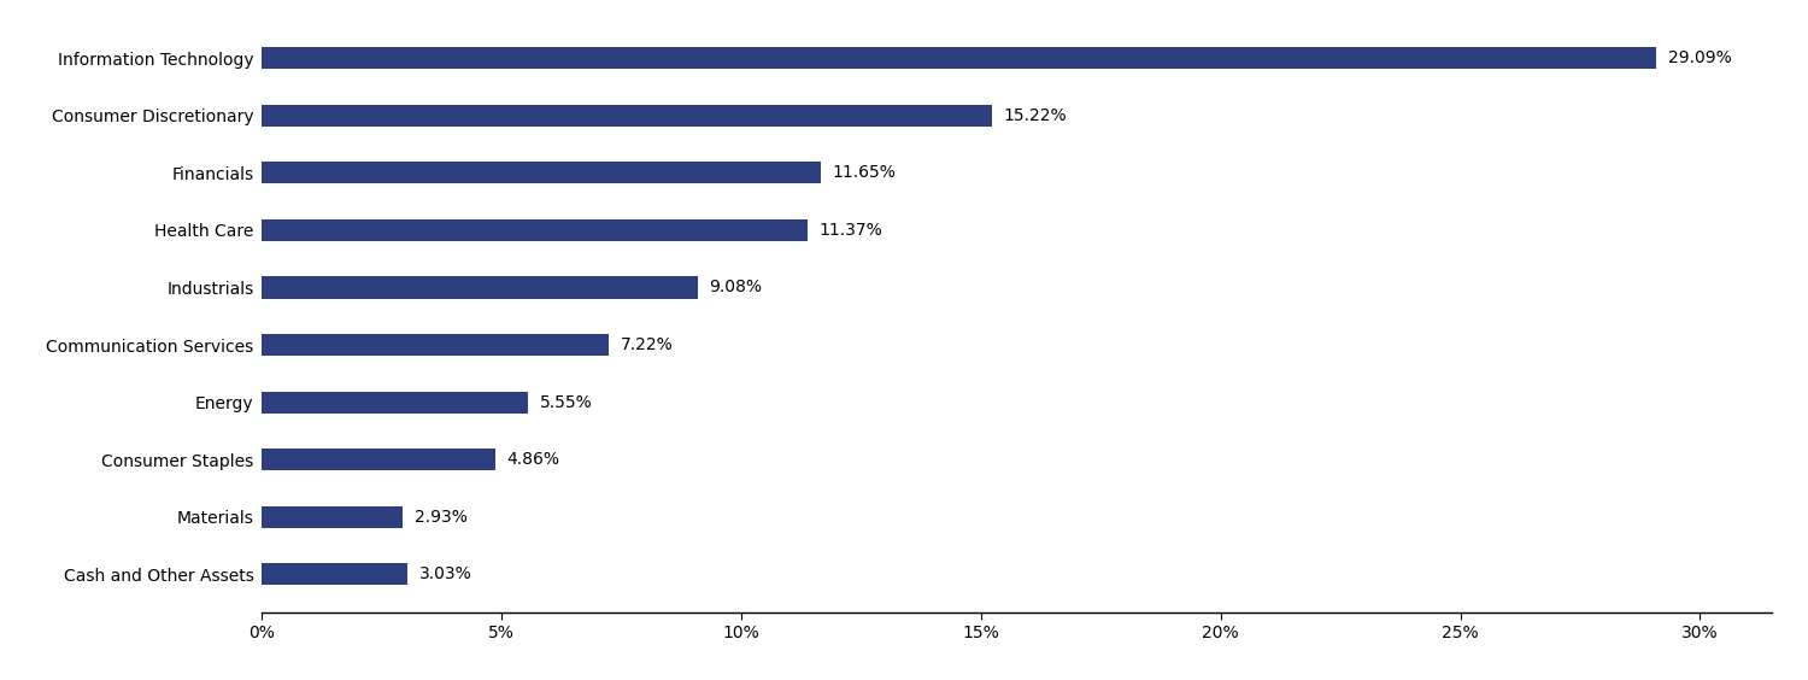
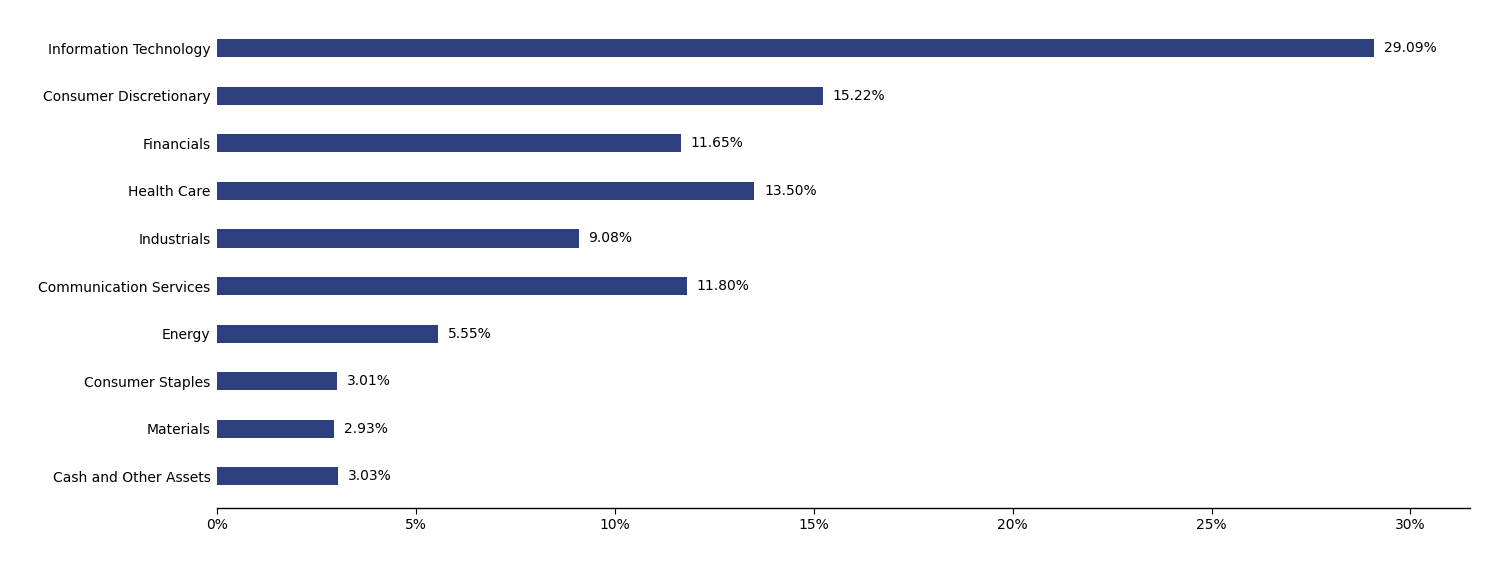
Health Care: 11.37% -> 13.50%
Communication Services: 7.22% -> 11.80%
Consumer Staples: 4.86% -> 3.01%
